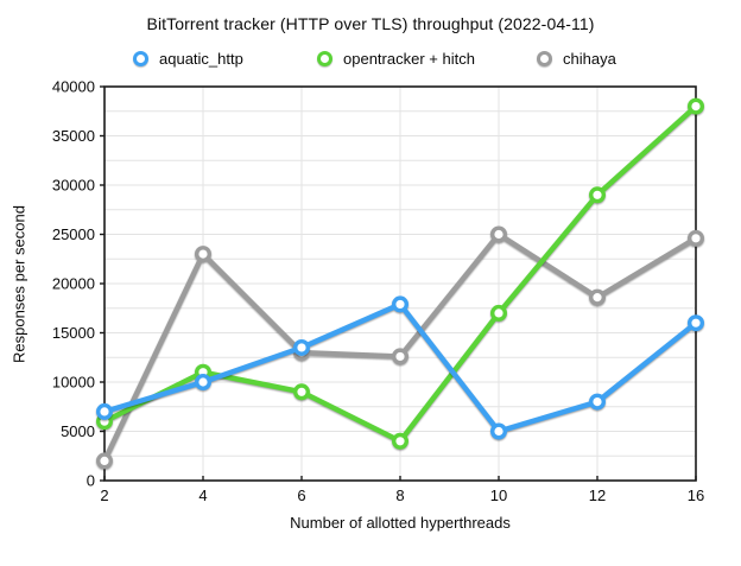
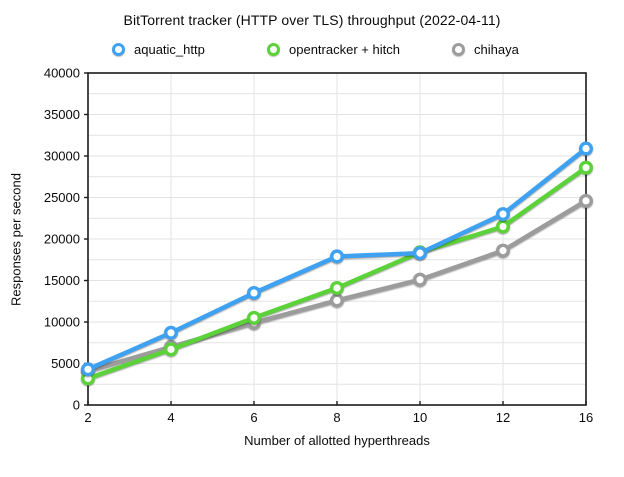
aquatic_http/2: 7000 -> 4000
opentracker + hitch/2: 6000 -> 3000
chihaya/2: 2000 -> 4000
aquatic_http/4: 10000 -> 9000
opentracker + hitch/4: 11000 -> 7000
chihaya/4: 23000 -> 7000
opentracker + hitch/6: 9000 -> 10000
chihaya/6: 13000 -> 10000
opentracker + hitch/8: 4000 -> 14000
aquatic_http/10: 5000 -> 18000
opentracker + hitch/10: 17000 -> 18000
chihaya/10: 25000 -> 15000
aquatic_http/12: 8000 -> 23000
opentracker + hitch/12: 29000 -> 22000
aquatic_http/16: 16000 -> 31000
opentracker + hitch/16: 38000 -> 29000
